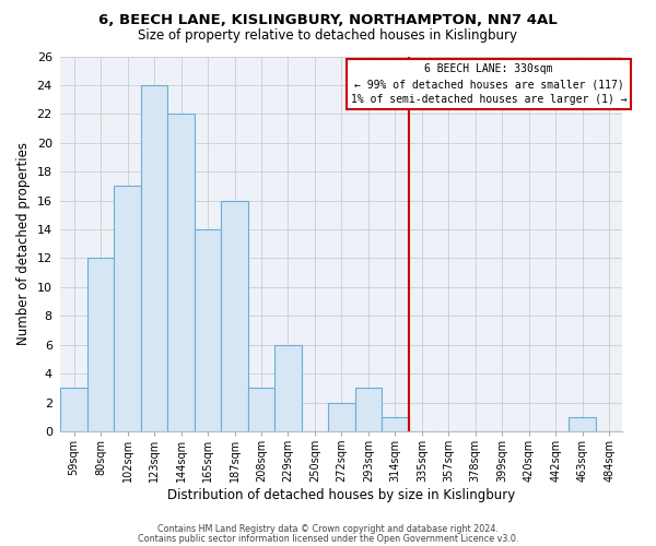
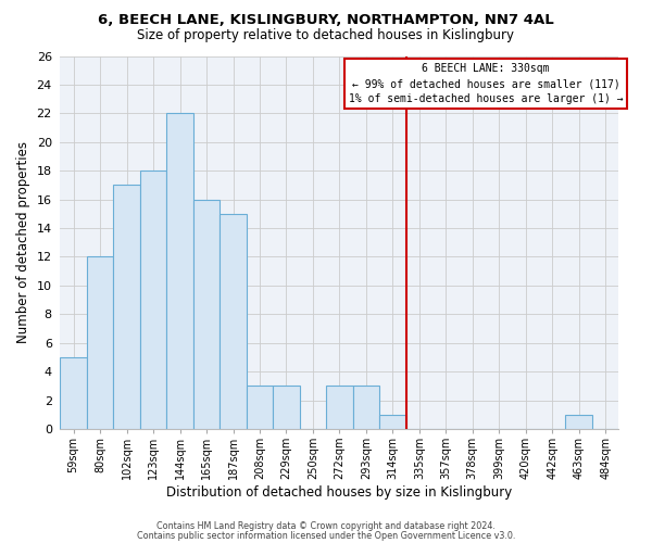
59sqm: 3 -> 5
123sqm: 24 -> 18
165sqm: 14 -> 16
187sqm: 16 -> 15
229sqm: 6 -> 3
272sqm: 2 -> 3
